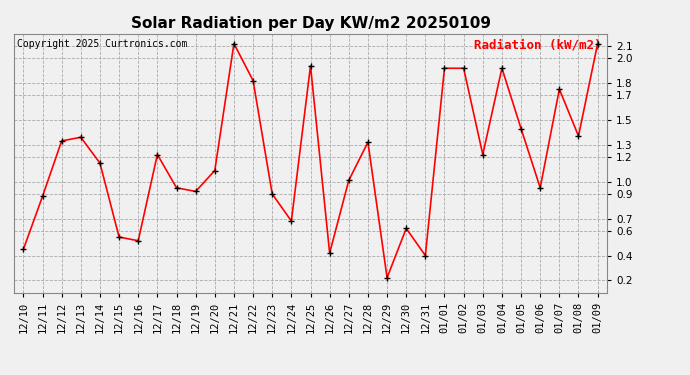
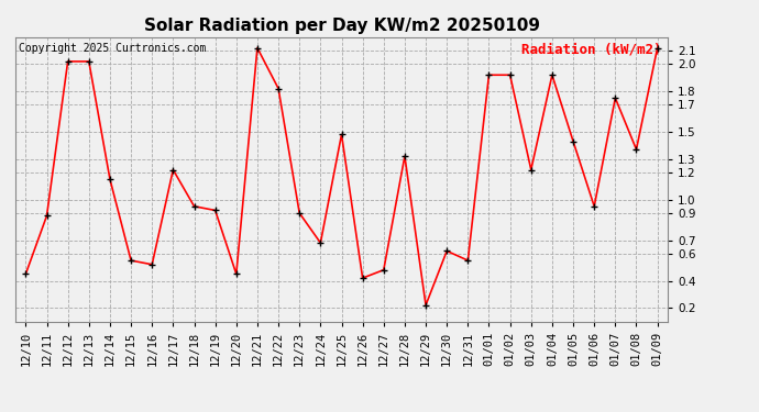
12/12: 1.33 -> 2.02
12/13: 1.36 -> 2.02
12/20: 1.09 -> 0.45
12/25: 1.94 -> 1.48
12/27: 1.01 -> 0.48
12/31: 0.40 -> 0.55
